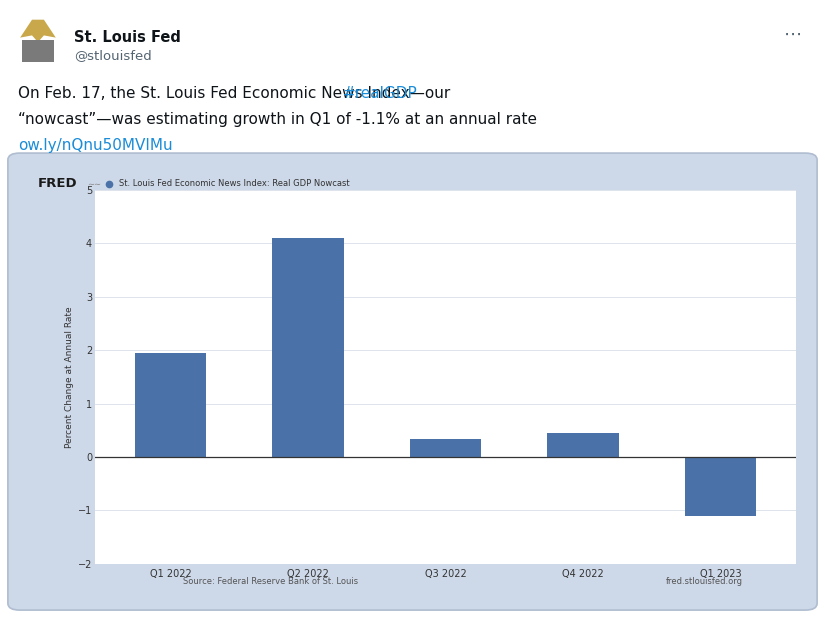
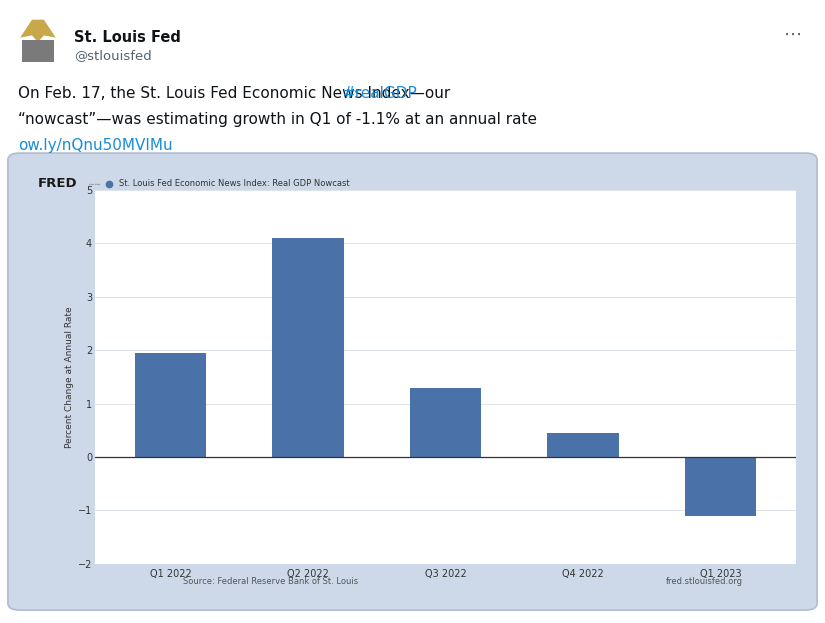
Q3 2022: 0.34 -> 1.30
